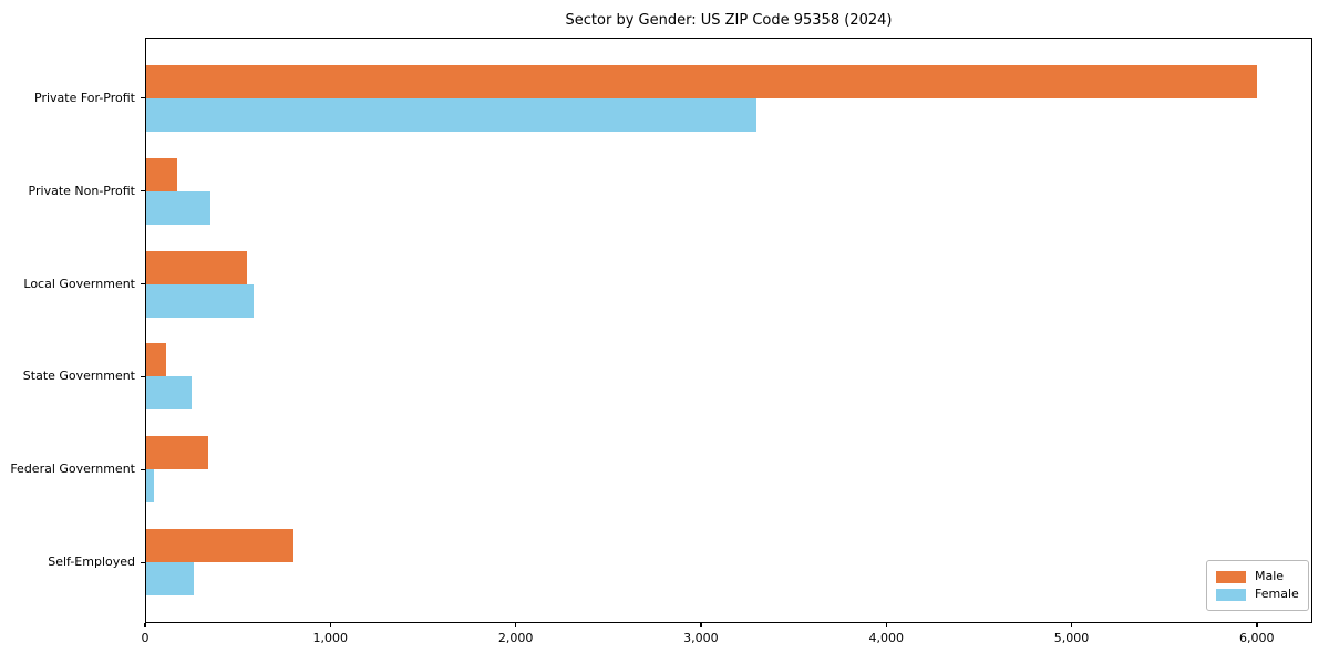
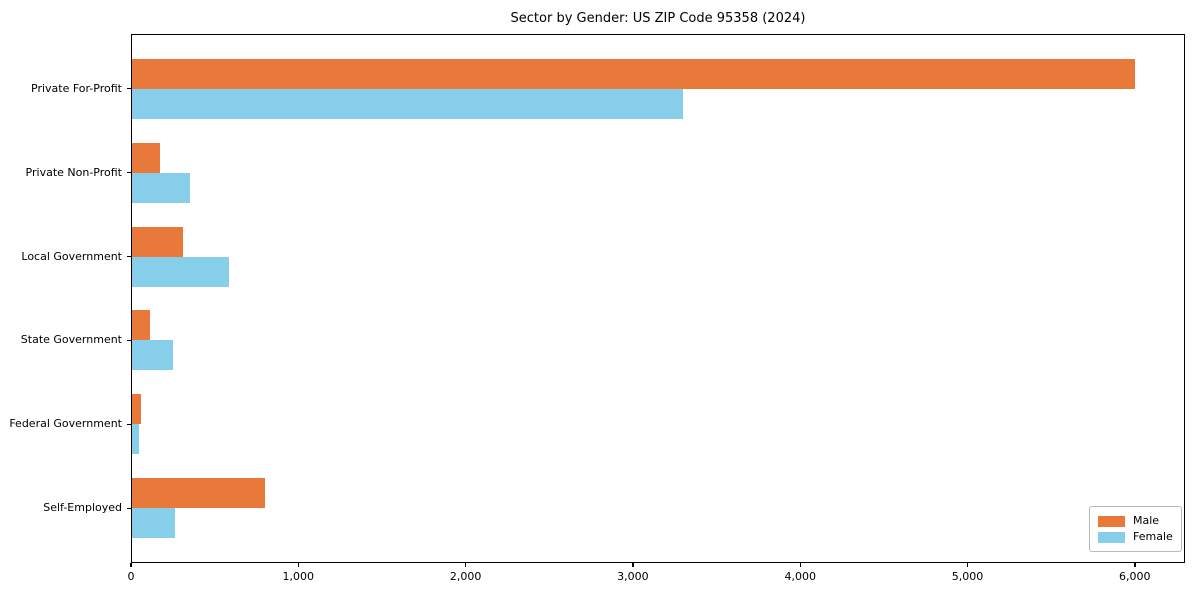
Male/Local Government: 550 -> 310
Male/Federal Government: 340 -> 60
